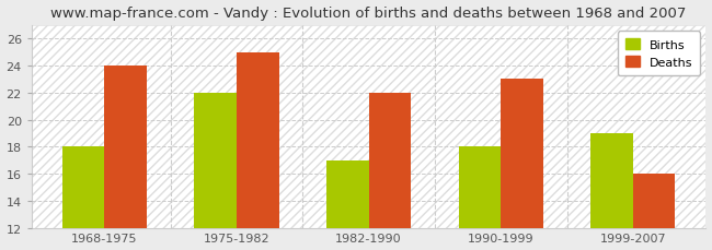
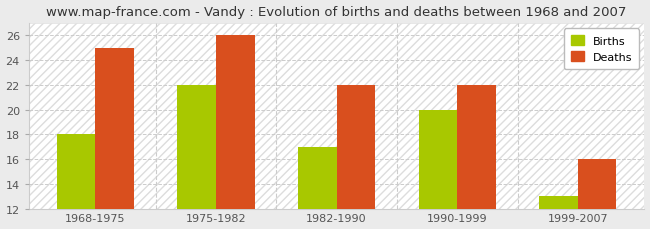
Deaths/1968-1975: 24 -> 25
Deaths/1975-1982: 25 -> 26
Births/1990-1999: 18 -> 20
Deaths/1990-1999: 23 -> 22
Births/1999-2007: 19 -> 13
